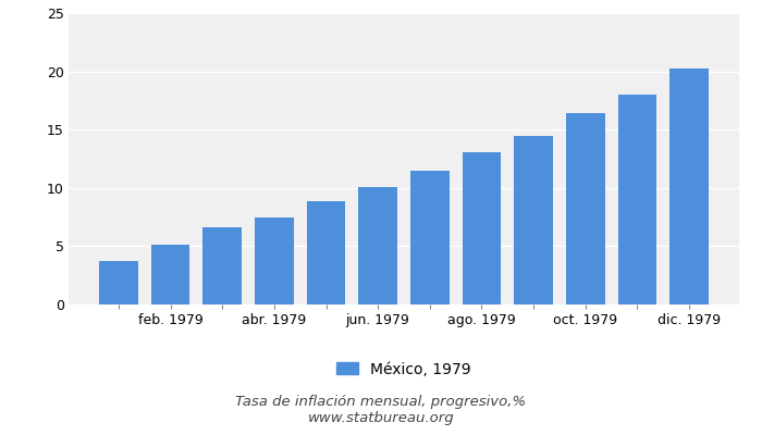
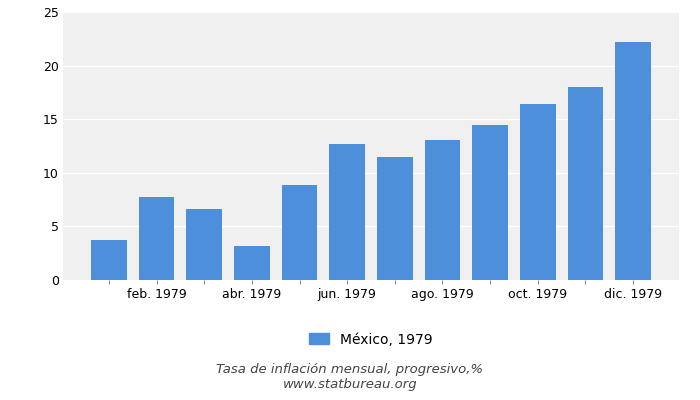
feb. 1979: 5.1 -> 7.7
abr. 1979: 7.5 -> 3.2
jun. 1979: 10.1 -> 12.7
dic. 1979: 20.2 -> 22.2
